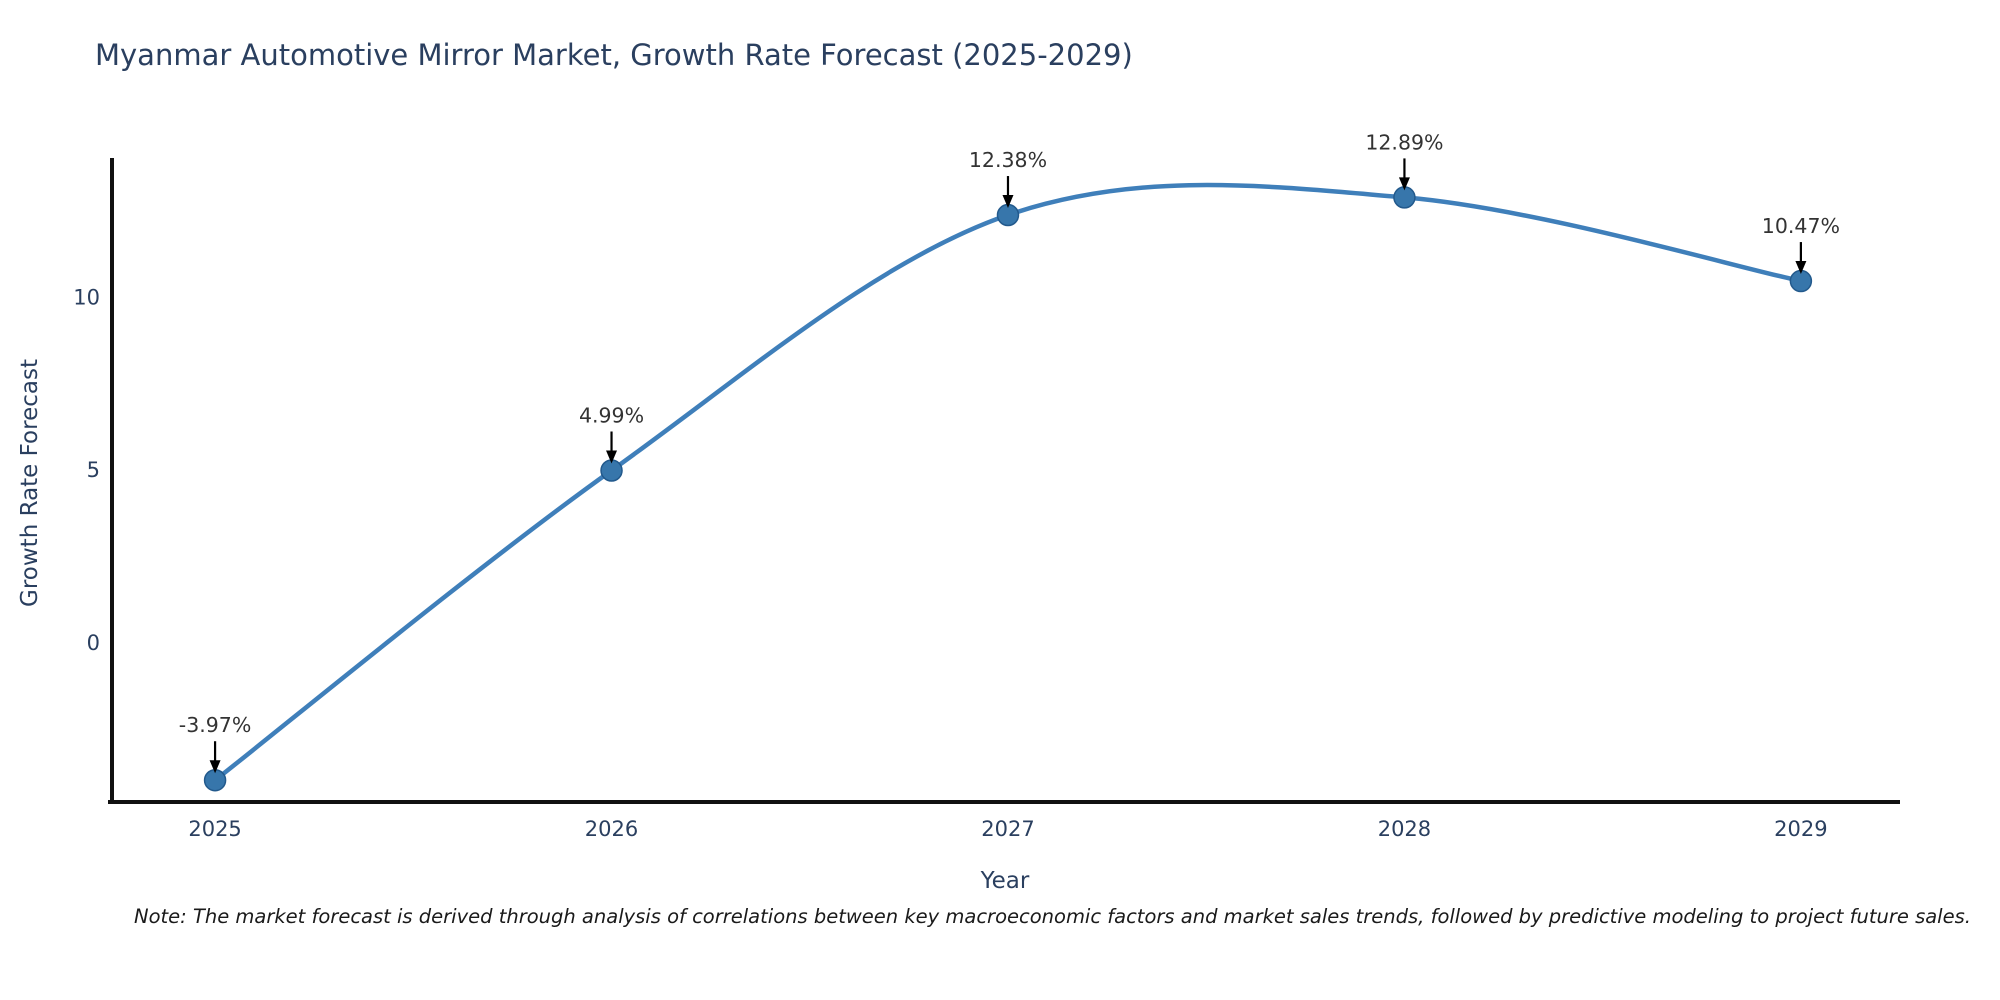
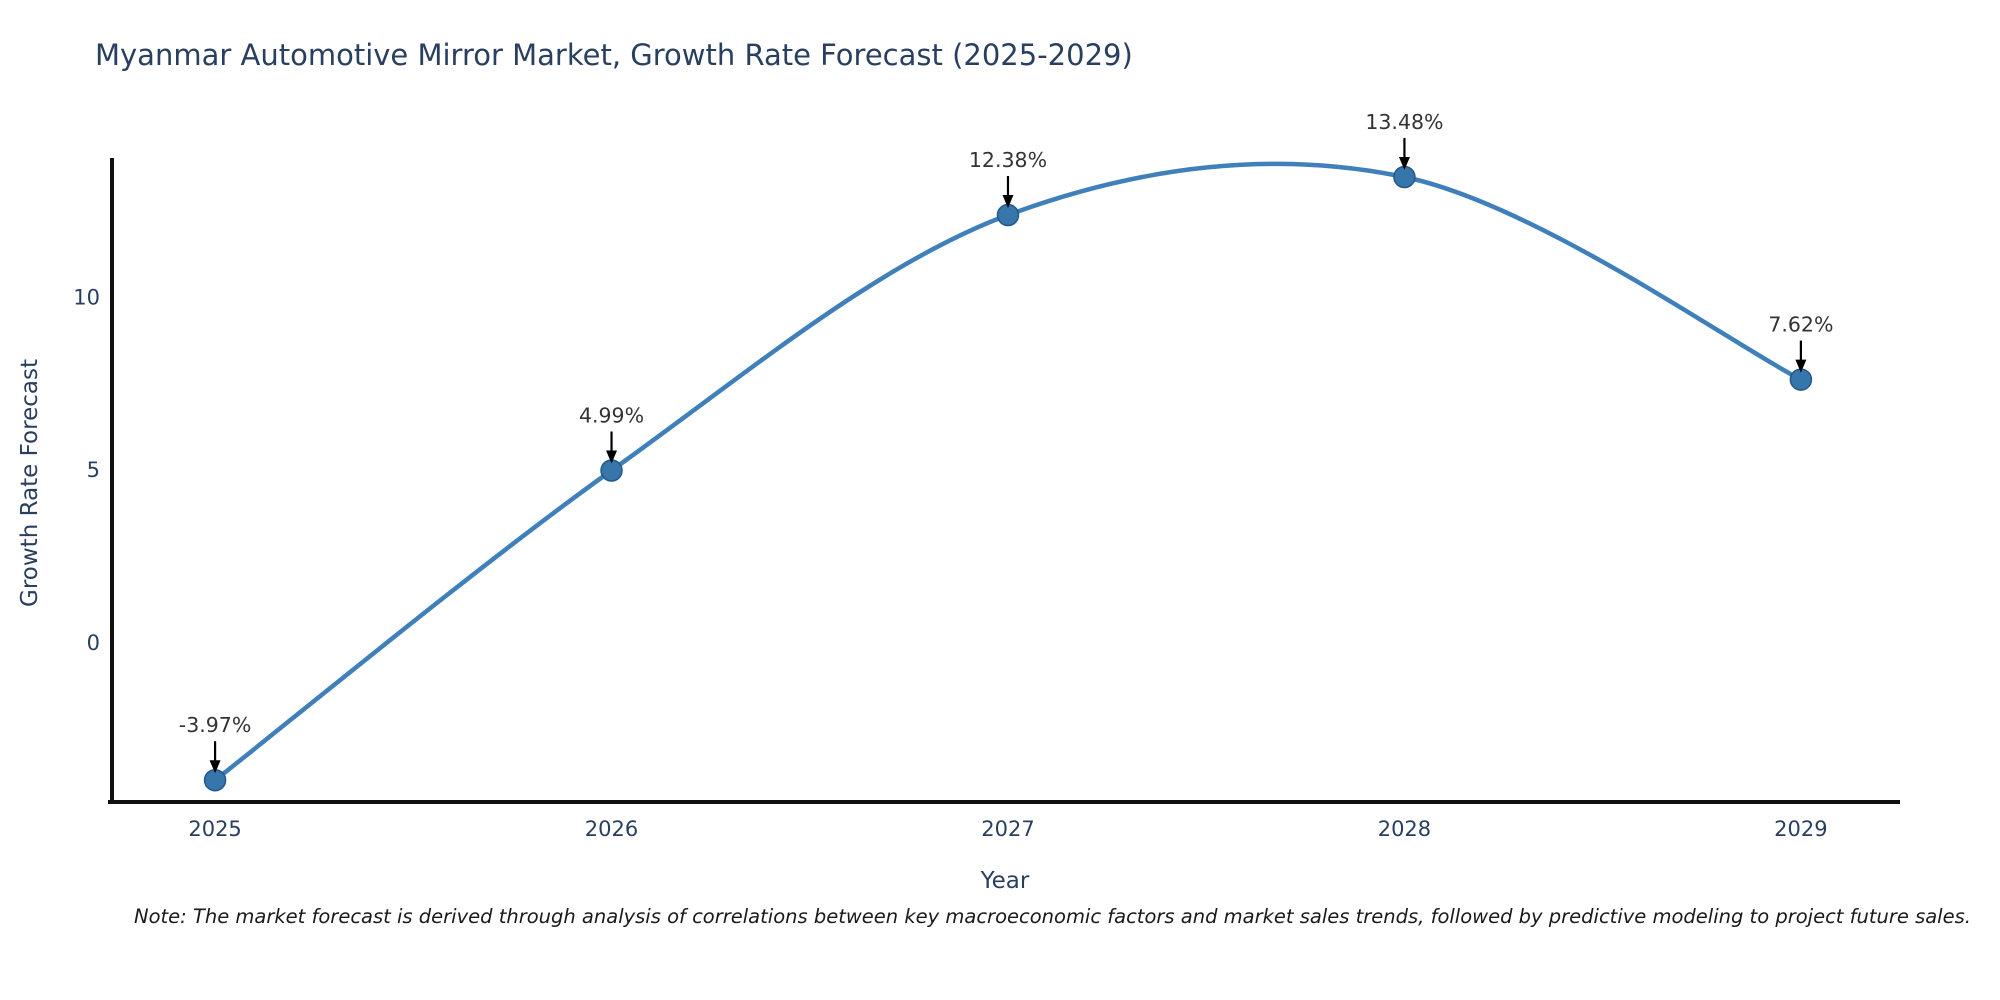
2028: 12.89% -> 13.48%
2029: 10.47% -> 7.62%
